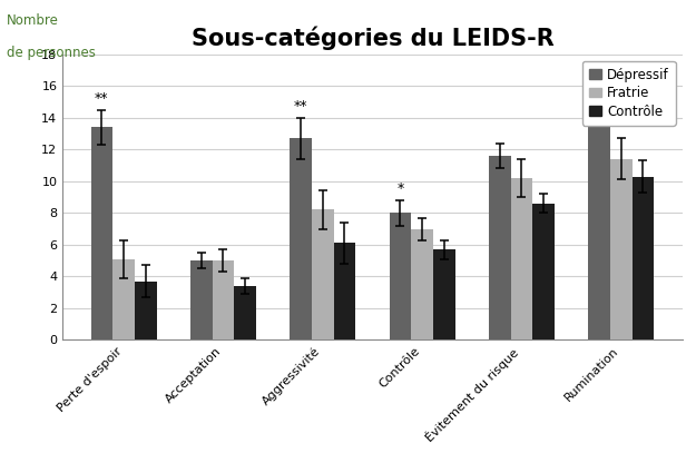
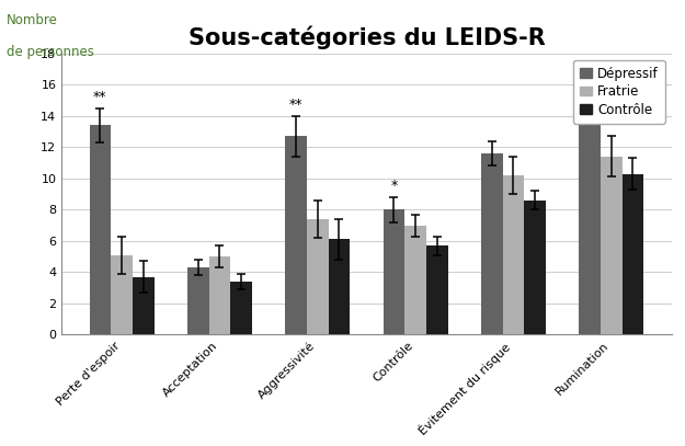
Dépressif/Acceptation: 5.0 -> 4.3
Fratrie/Aggressivité: 8.2 -> 7.4
